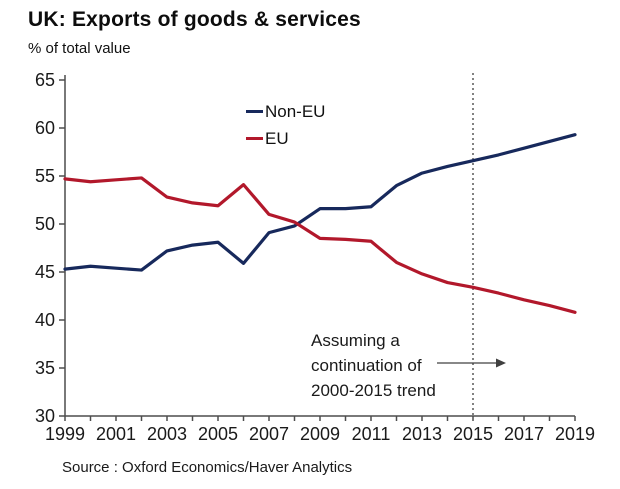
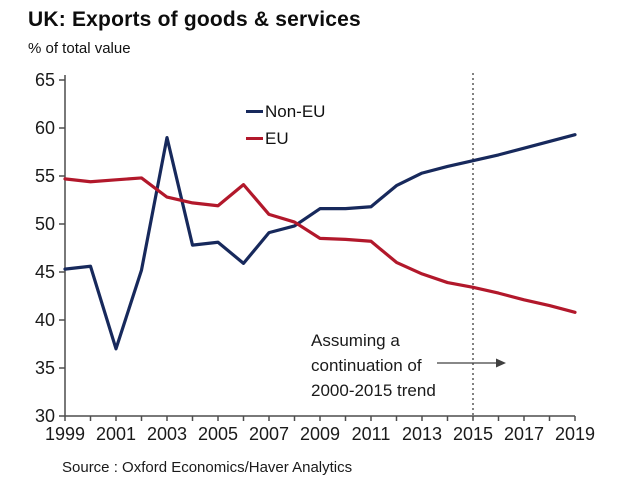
Non-EU/2001: 45 -> 37
Non-EU/2003: 47 -> 59
